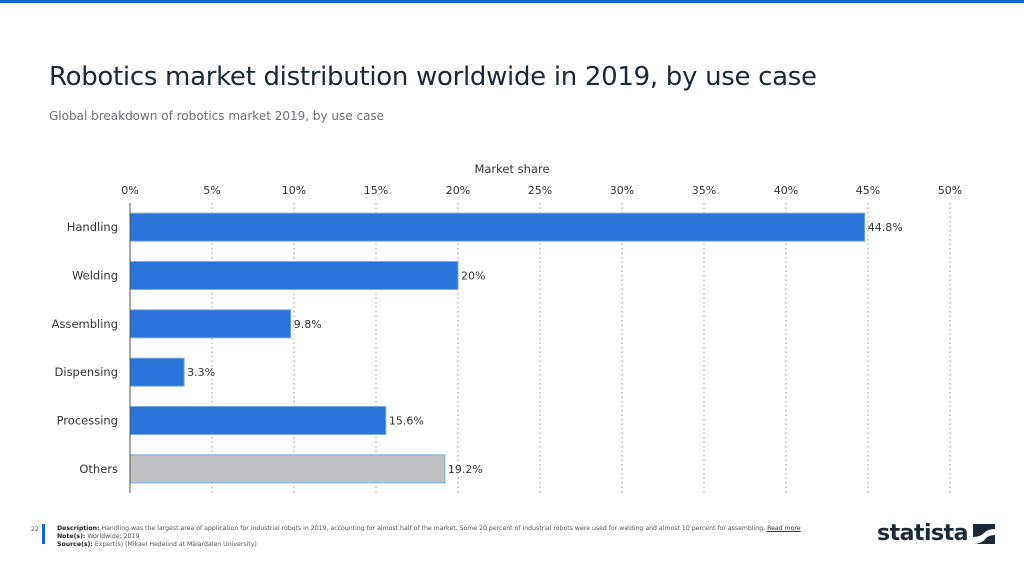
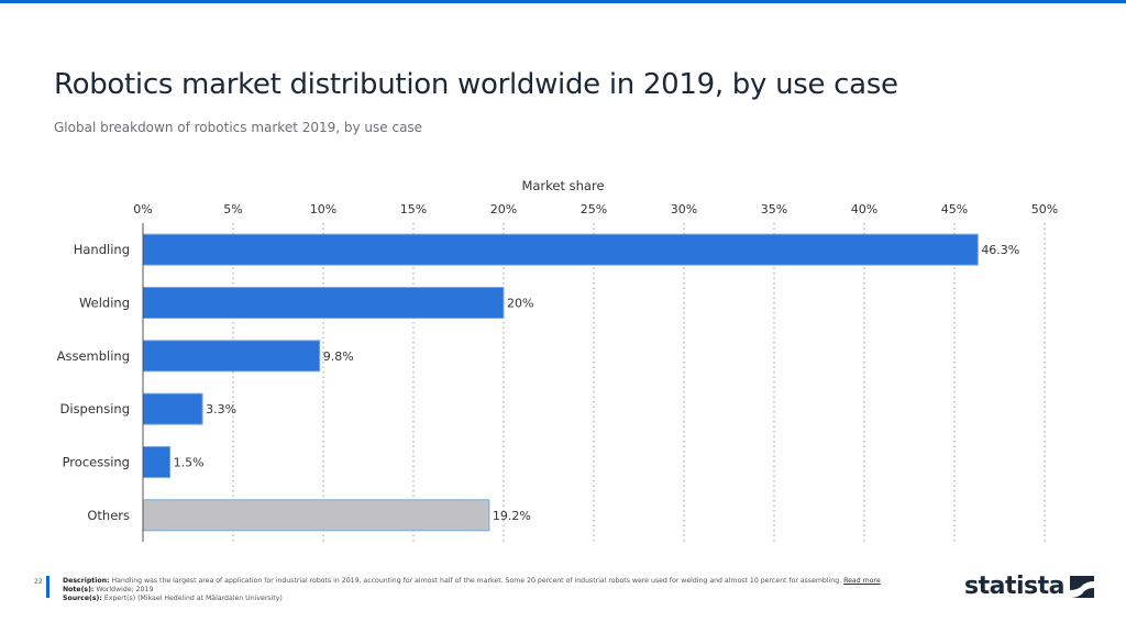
Handling: 44.8% -> 46.3%
Processing: 15.6% -> 1.5%
